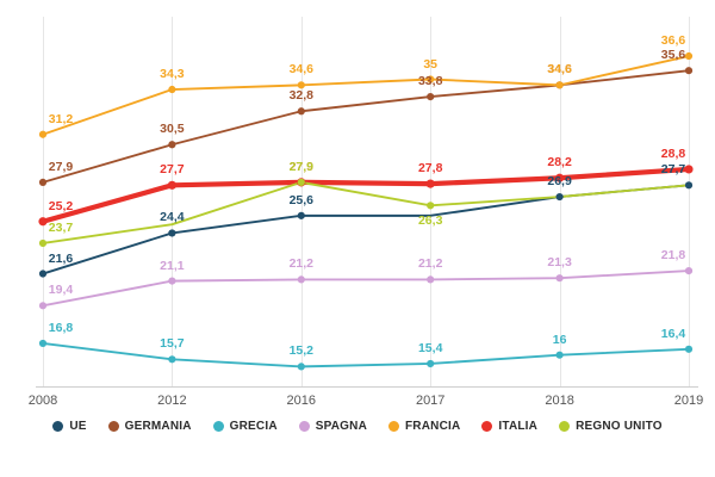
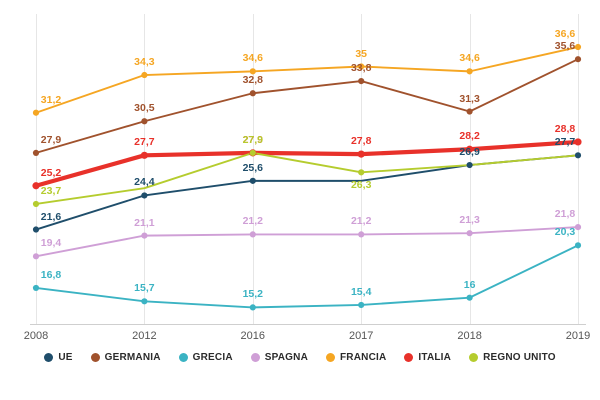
GERMANIA/2018: 34,6 -> 31,3
GRECIA/2019: 16,4 -> 20,3
